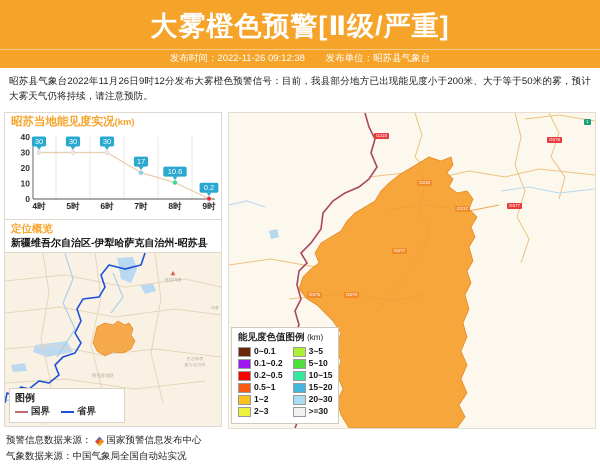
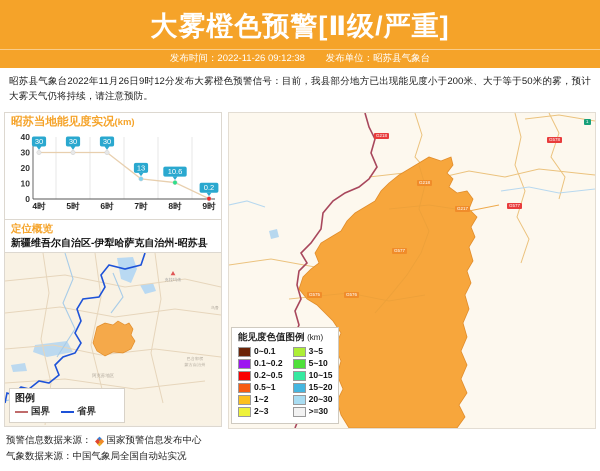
7时: 17 -> 13
